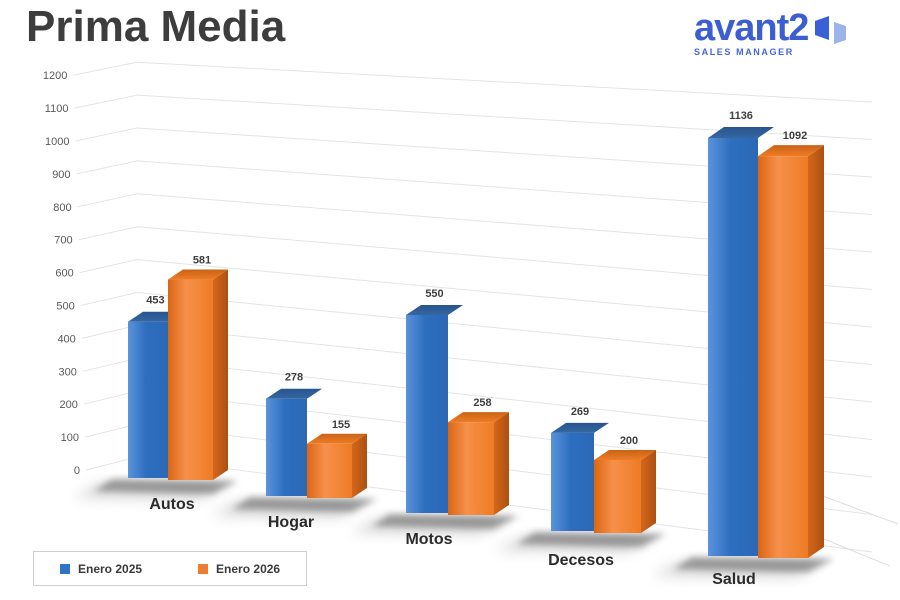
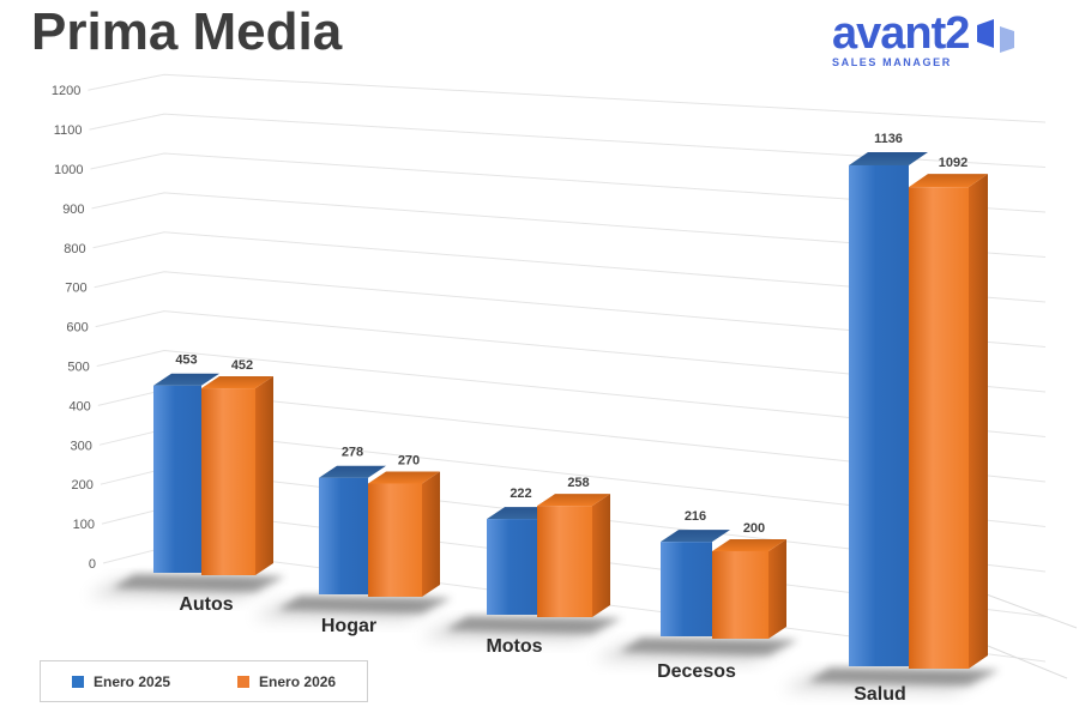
Enero 2026/Autos: 581 -> 452
Enero 2026/Hogar: 155 -> 270
Enero 2025/Motos: 550 -> 222
Enero 2025/Decesos: 269 -> 216
